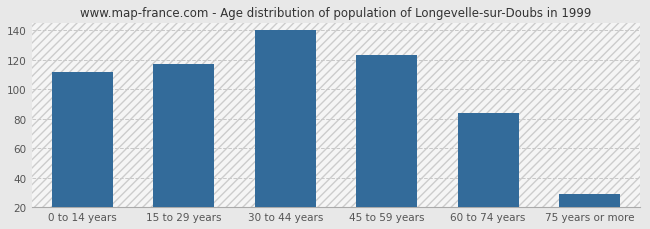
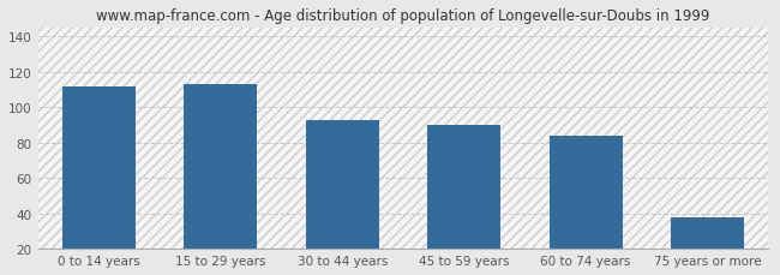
15 to 29 years: 117 -> 113
30 to 44 years: 140 -> 93
45 to 59 years: 123 -> 90
75 years or more: 29 -> 38
